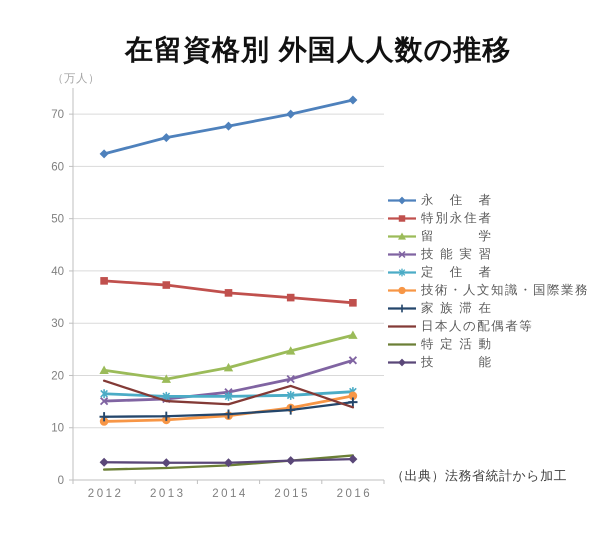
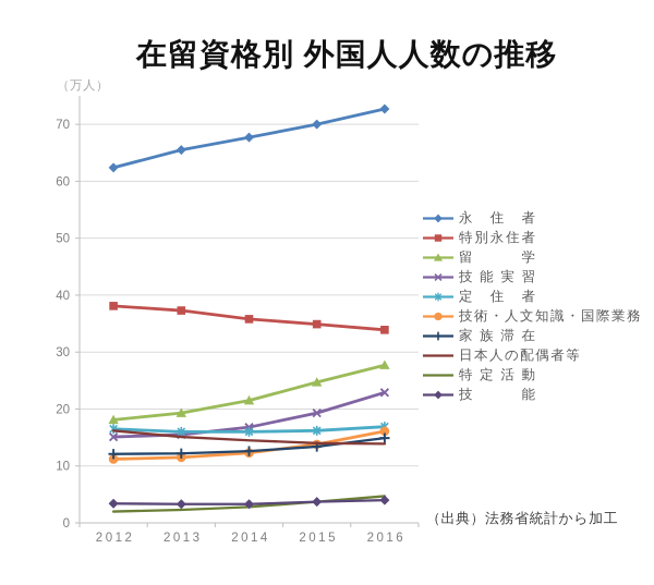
留学/2012: 21 -> 18
日本人の配偶者等/2012: 19 -> 16
日本人の配偶者等/2015: 18 -> 14
